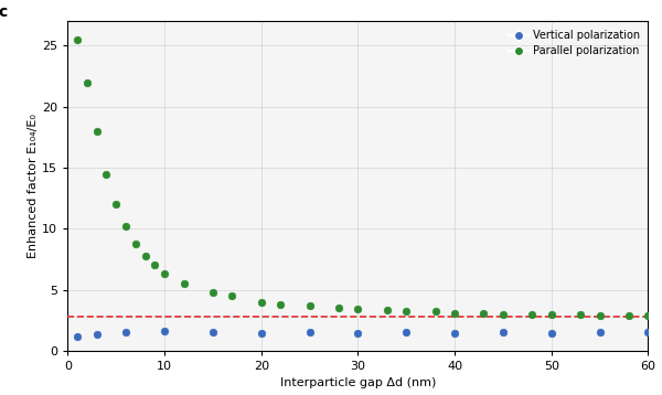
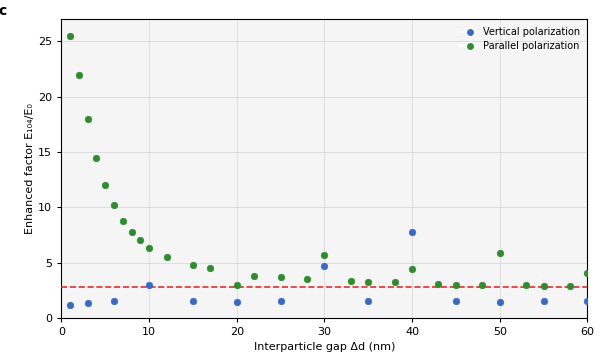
Vertical polarization/10: 1.6 -> 3.0
Parallel polarization/20: 4.0 -> 3.0
Vertical polarization/30: 1.4 -> 4.7
Parallel polarization/30: 3.4 -> 5.7
Vertical polarization/40: 1.4 -> 7.8
Parallel polarization/40: 3.1 -> 4.4
Parallel polarization/50: 3.0 -> 5.9
Parallel polarization/60: 2.9 -> 4.1
